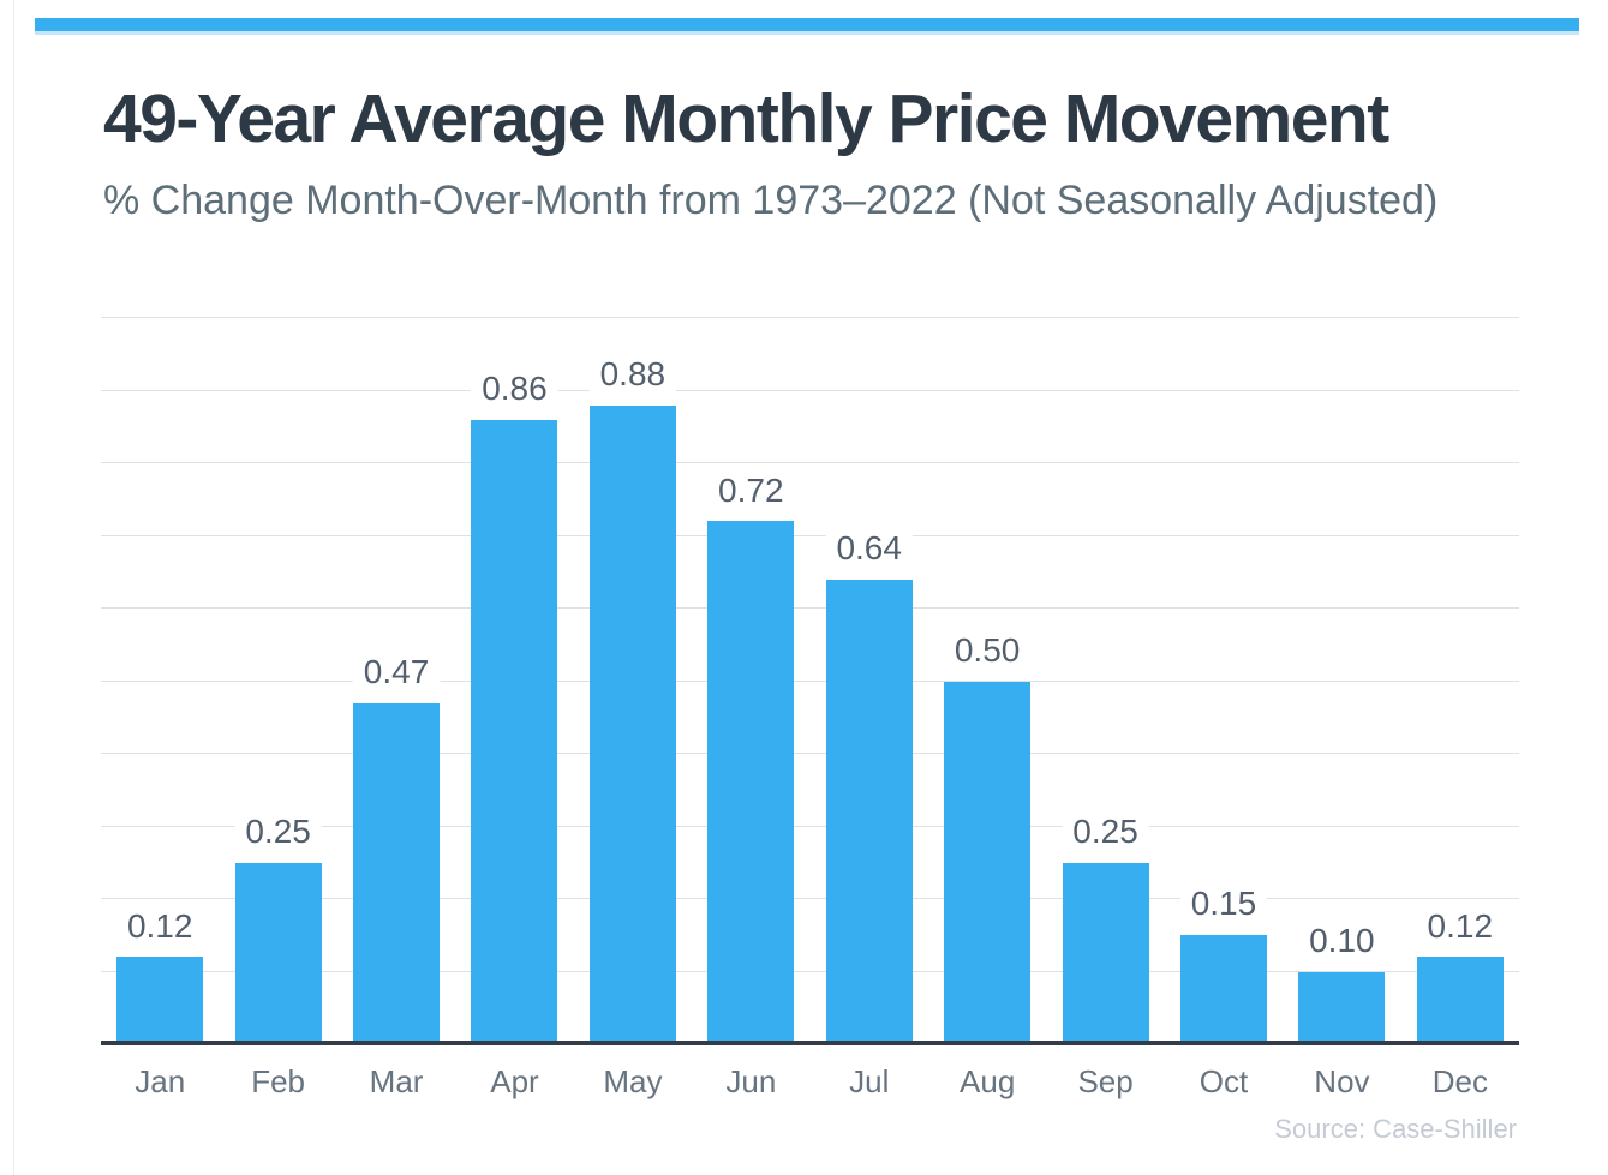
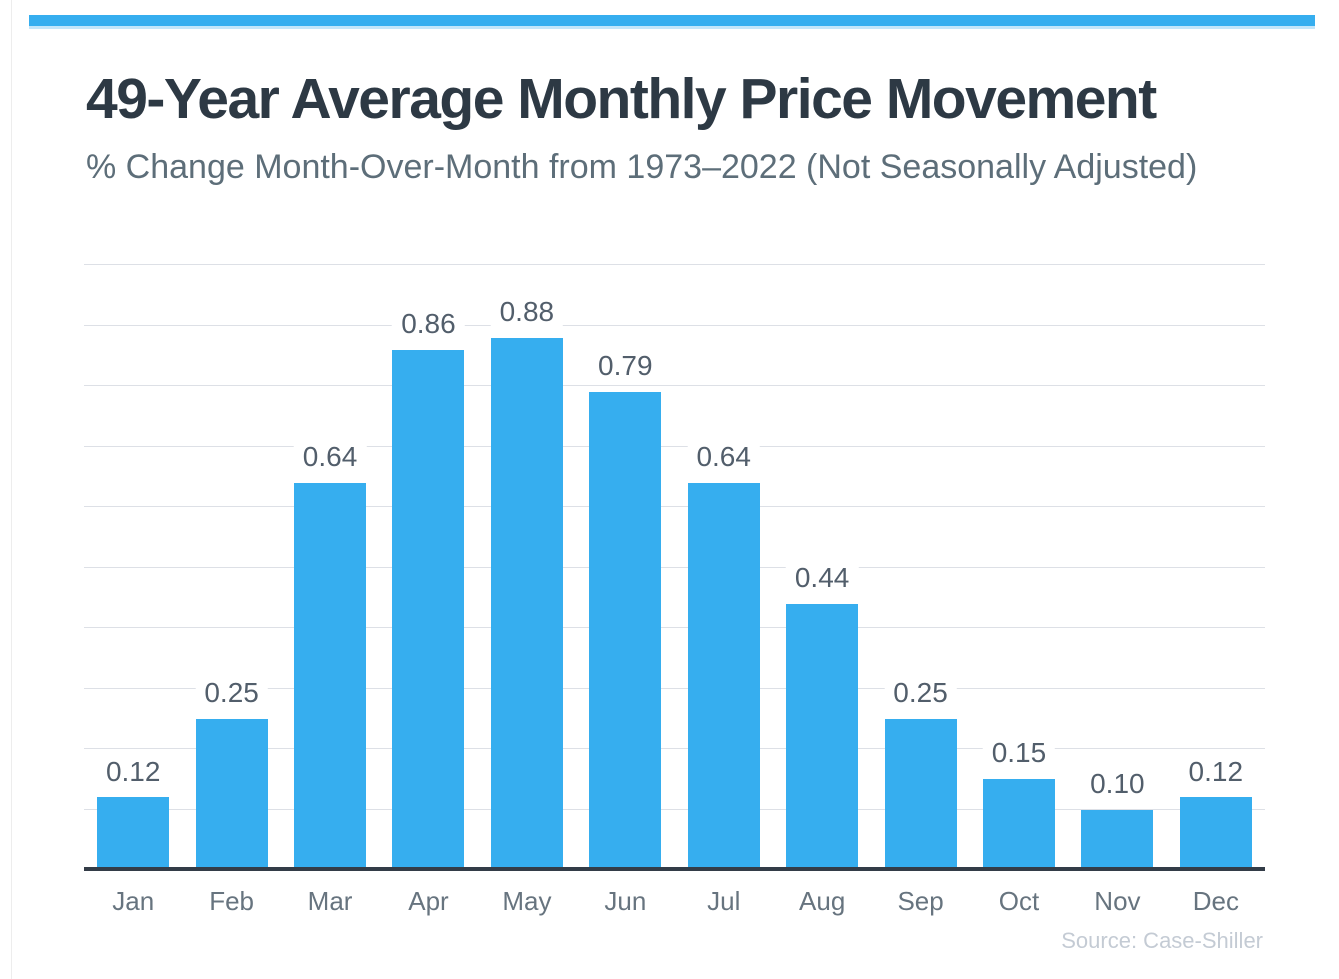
Mar: 0.47 -> 0.64
Jun: 0.72 -> 0.79
Aug: 0.50 -> 0.44
